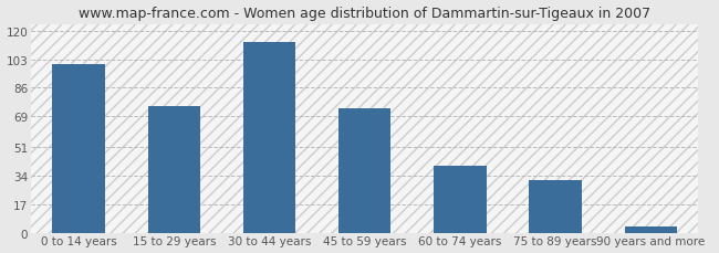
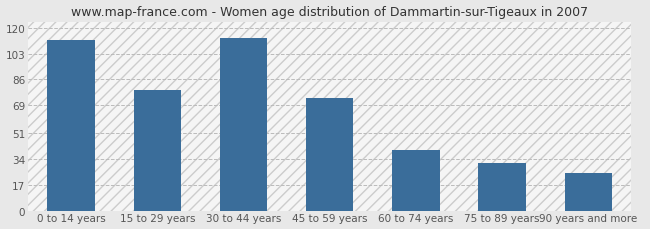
0 to 14 years: 100 -> 112
15 to 29 years: 75 -> 79
90 years and more: 4 -> 25
